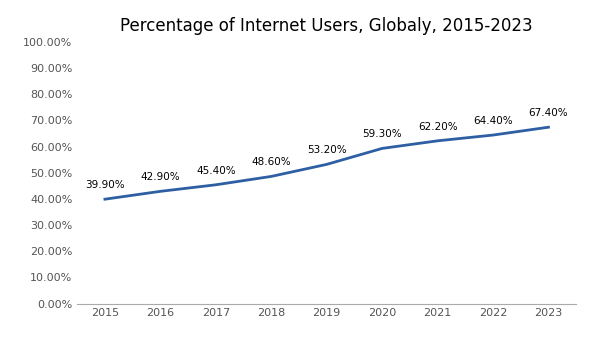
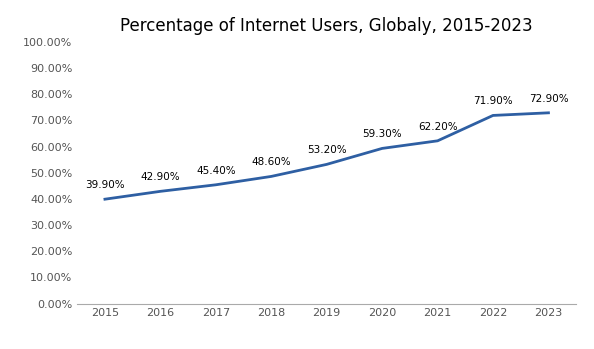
2022: 64.40% -> 71.90%
2023: 67.40% -> 72.90%
